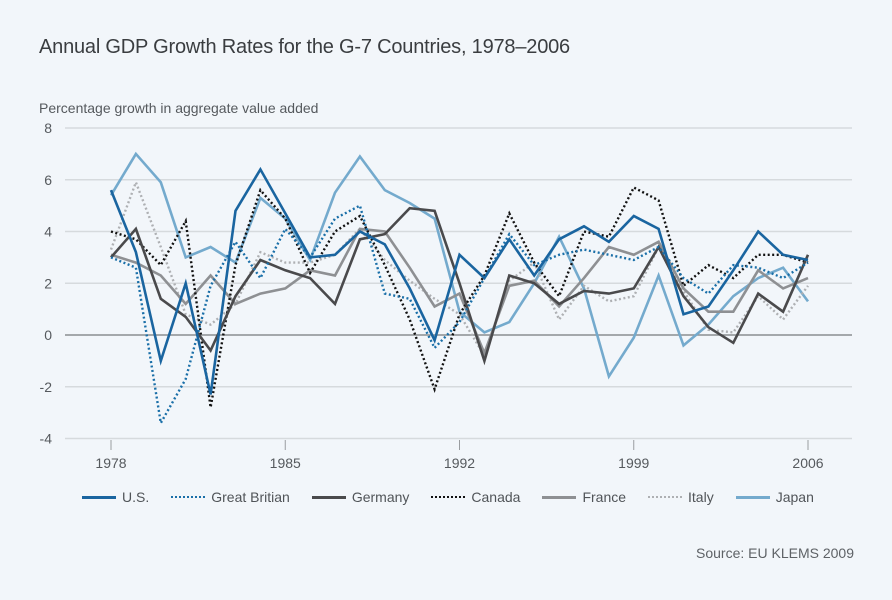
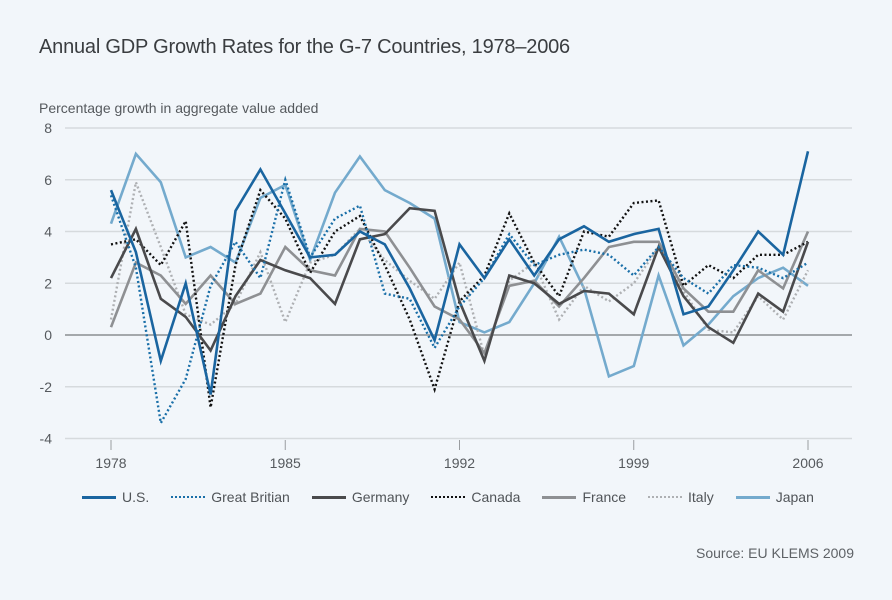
Great Britian/1978: 3.0 -> 5.4
Germany/1978: 3.0 -> 2.2
Canada/1978: 4.0 -> 3.5
France/1978: 3.1 -> 0.3
Italy/1978: 3.3 -> 0.6
Japan/1978: 5.4 -> 4.3
Great Britian/1985: 4.1 -> 6.0
France/1985: 1.8 -> 3.4
Italy/1985: 2.8 -> 0.5
Japan/1985: 4.5 -> 5.8
U.S./1992: 3.1 -> 3.5
Great Britian/1992: 0.5 -> 1.1
Germany/1992: 2.0 -> 1.3
Canada/1992: 0.8 -> 1.3
France/1992: 1.6 -> 0.6
Italy/1992: 0.8 -> 2.8
Japan/1992: 0.9 -> 0.5
U.S./1999: 4.6 -> 3.9
Great Britian/1999: 2.9 -> 2.3
Germany/1999: 1.8 -> 0.8
Canada/1999: 5.7 -> 5.1
France/1999: 3.1 -> 3.6
Italy/1999: 1.5 -> 2.0
Japan/1999: -0.1 -> -1.2
U.S./2006: 2.9 -> 7.1
Germany/2006: 3.1 -> 3.6
Canada/2006: 2.8 -> 3.6
France/2006: 2.2 -> 4.0
Italy/2006: 1.9 -> 2.5
Japan/2006: 1.3 -> 1.9
